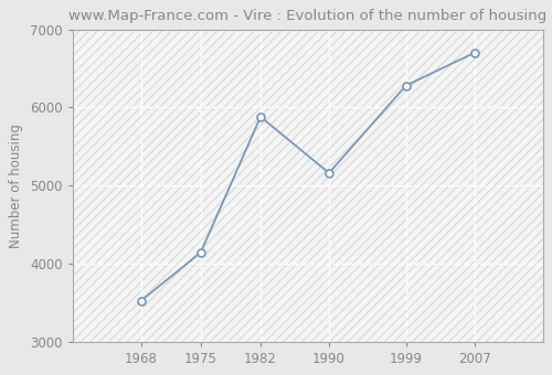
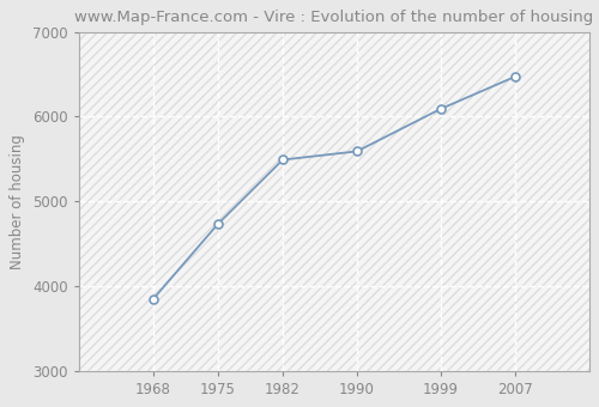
1968: 3520 -> 3840
1975: 4140 -> 4730
1982: 5880 -> 5490
1990: 5160 -> 5590
1999: 6280 -> 6090
2007: 6700 -> 6470
